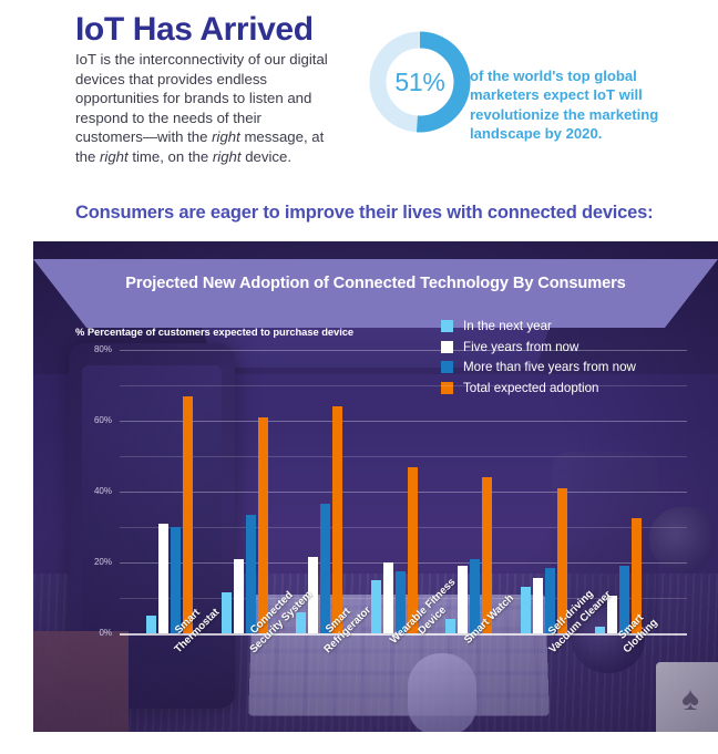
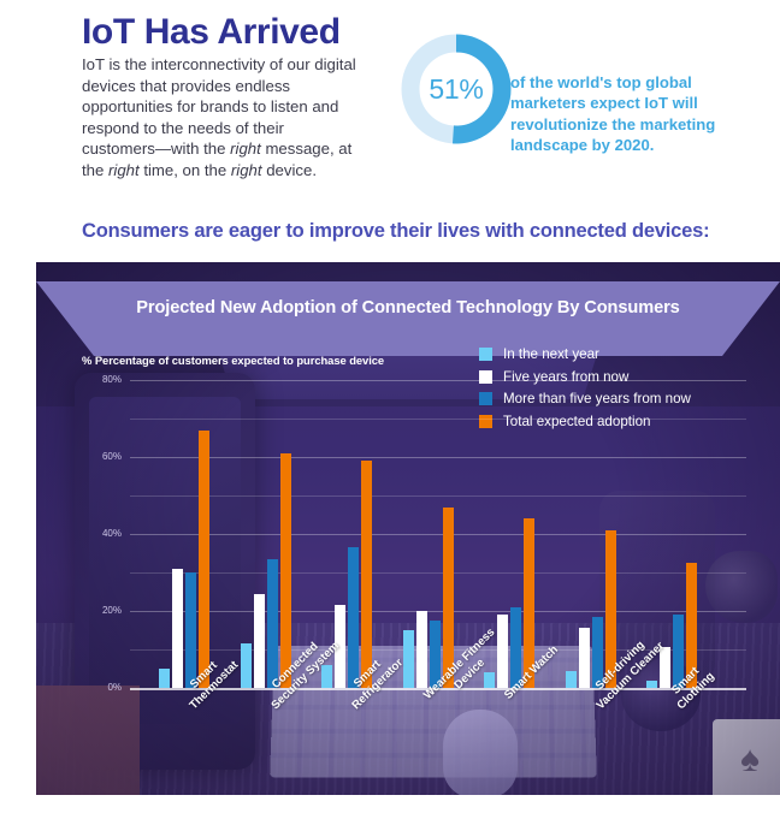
Five years from now/Connected Security System: 21% -> 24%
Total expected adoption/Smart Refrigerator: 64% -> 59%
In the next year/Self-driving Vacuum Cleaner: 13% -> 4%
